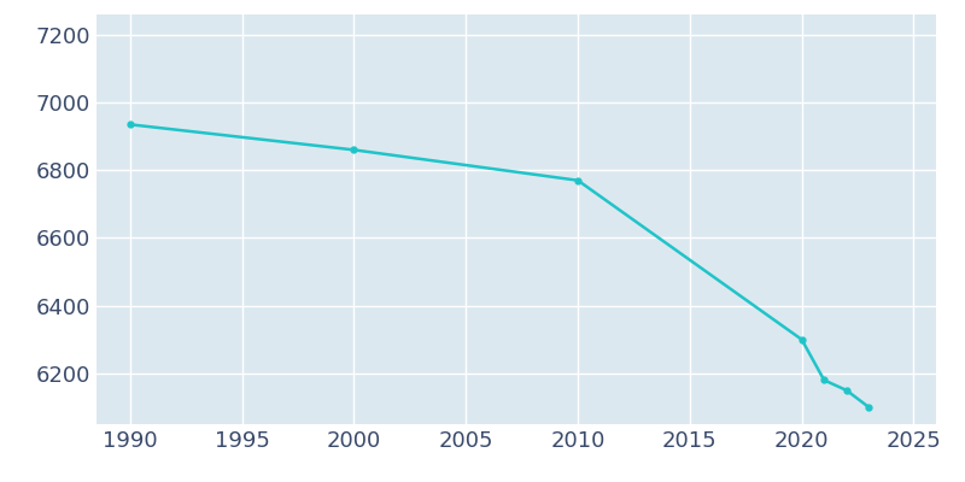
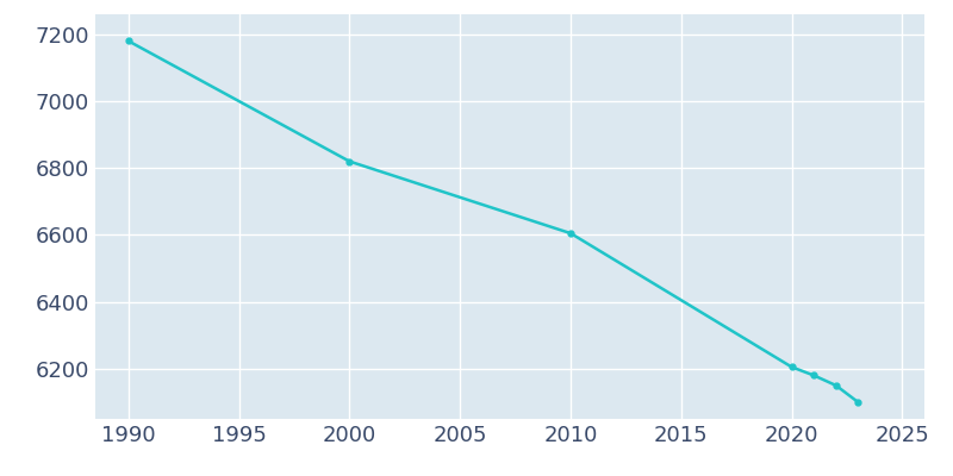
1990: 6935 -> 7180
2000: 6860 -> 6820
2010: 6770 -> 6605
2020: 6300 -> 6205
